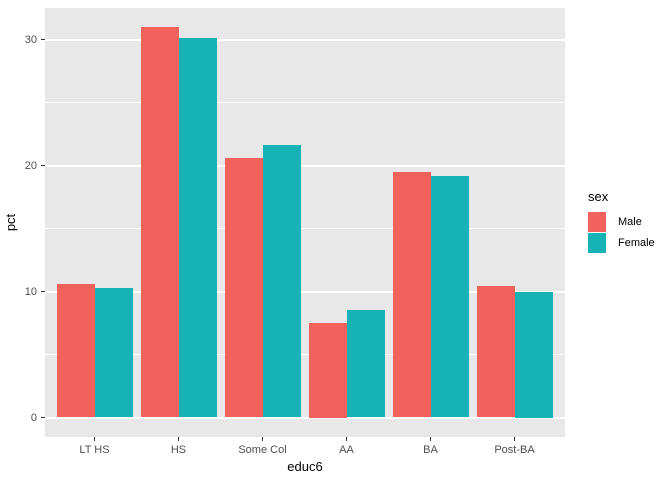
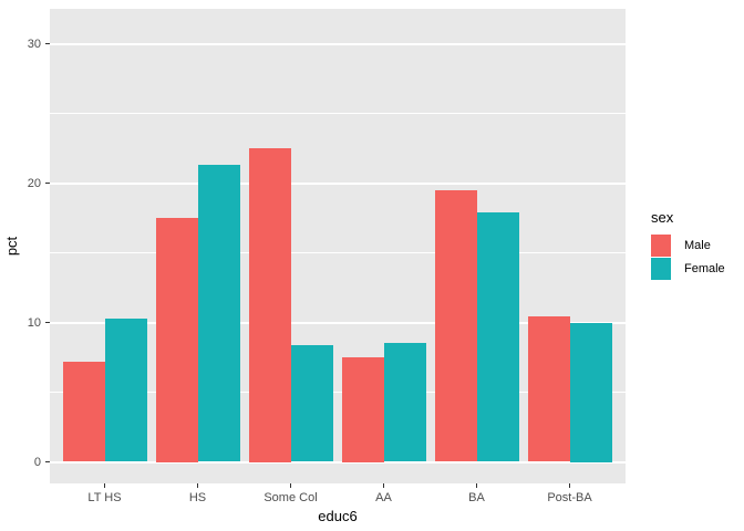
Male/LT HS: 10.6 -> 7.2
Male/HS: 31.0 -> 17.5
Female/HS: 30.1 -> 21.3
Male/Some Col: 20.6 -> 22.5
Female/Some Col: 21.6 -> 8.4
Female/BA: 19.2 -> 17.9
